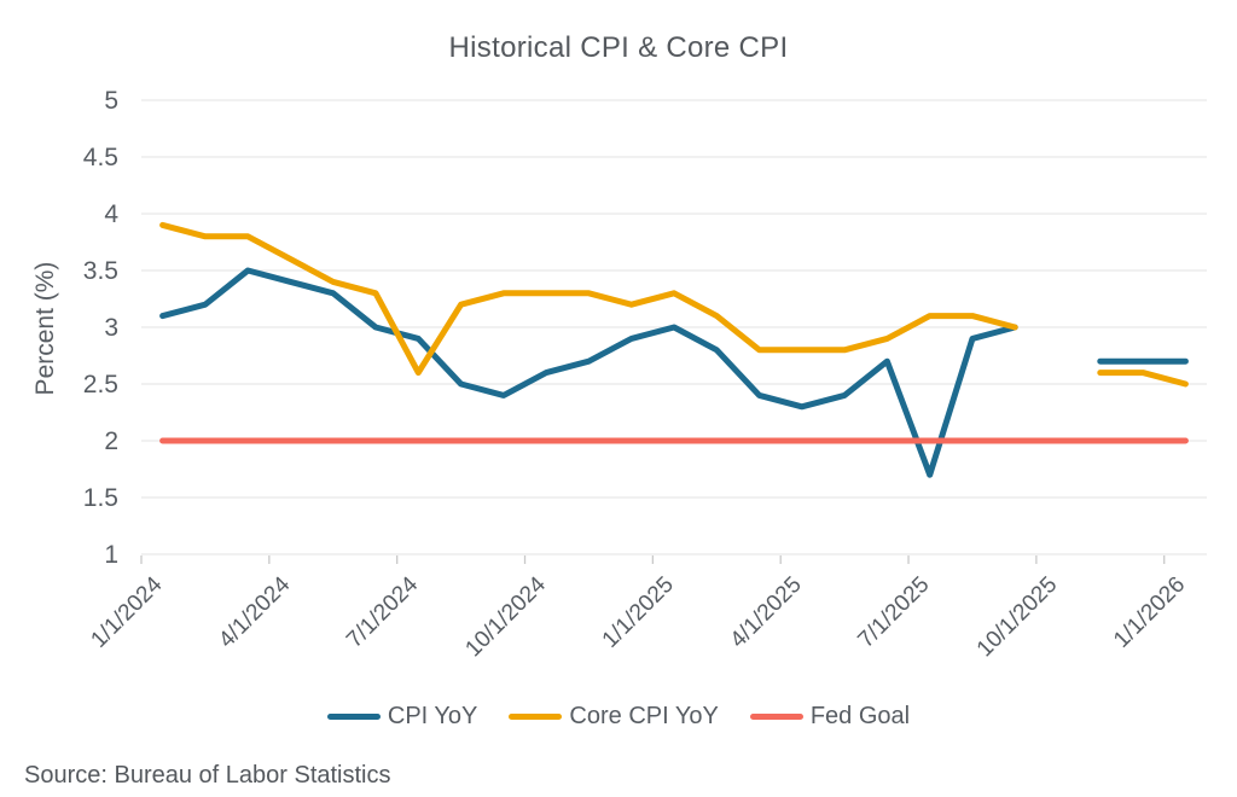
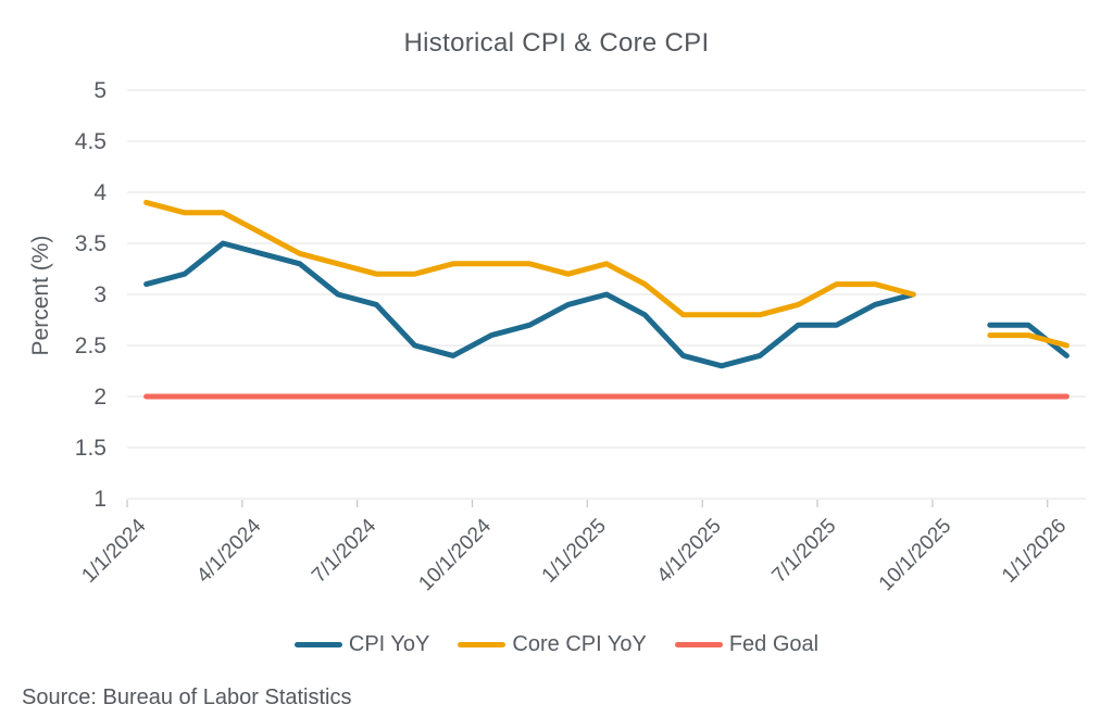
Core CPI YoY/7/1/2024: 2.6 -> 3.2
CPI YoY/7/1/2025: 1.7 -> 2.7
CPI YoY/1/1/2026: 2.7 -> 2.4
